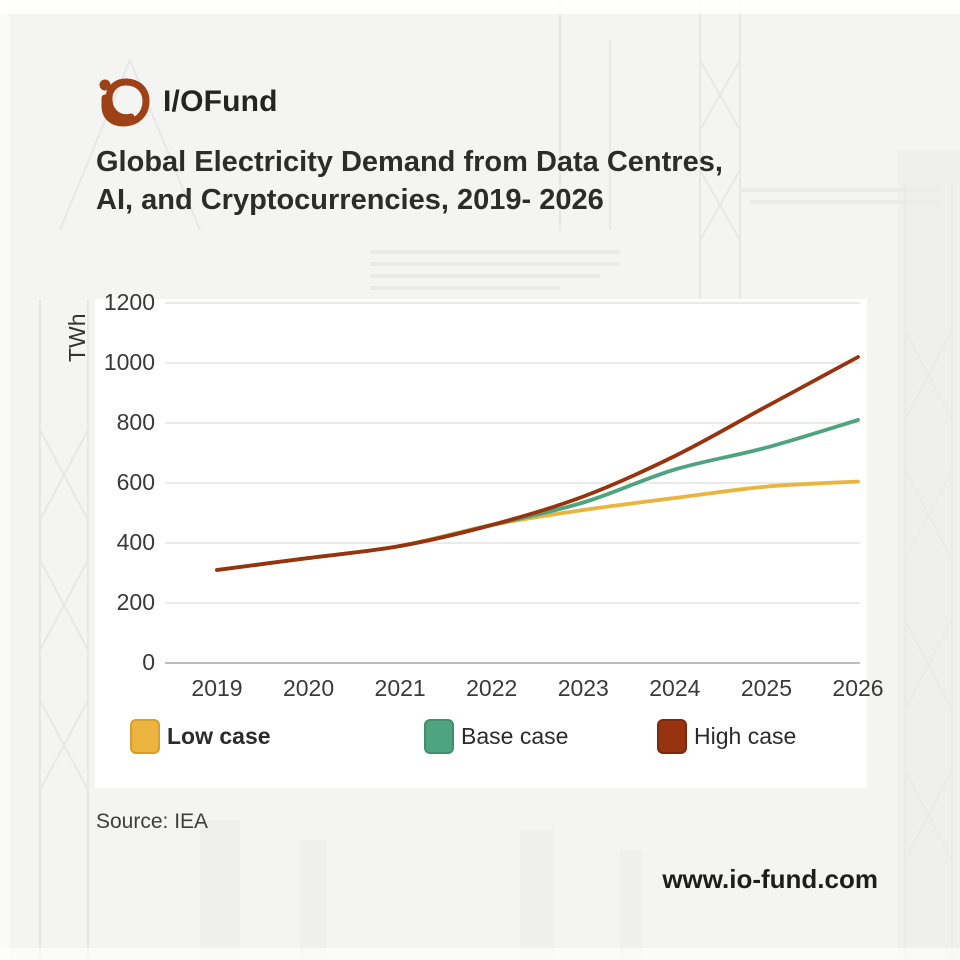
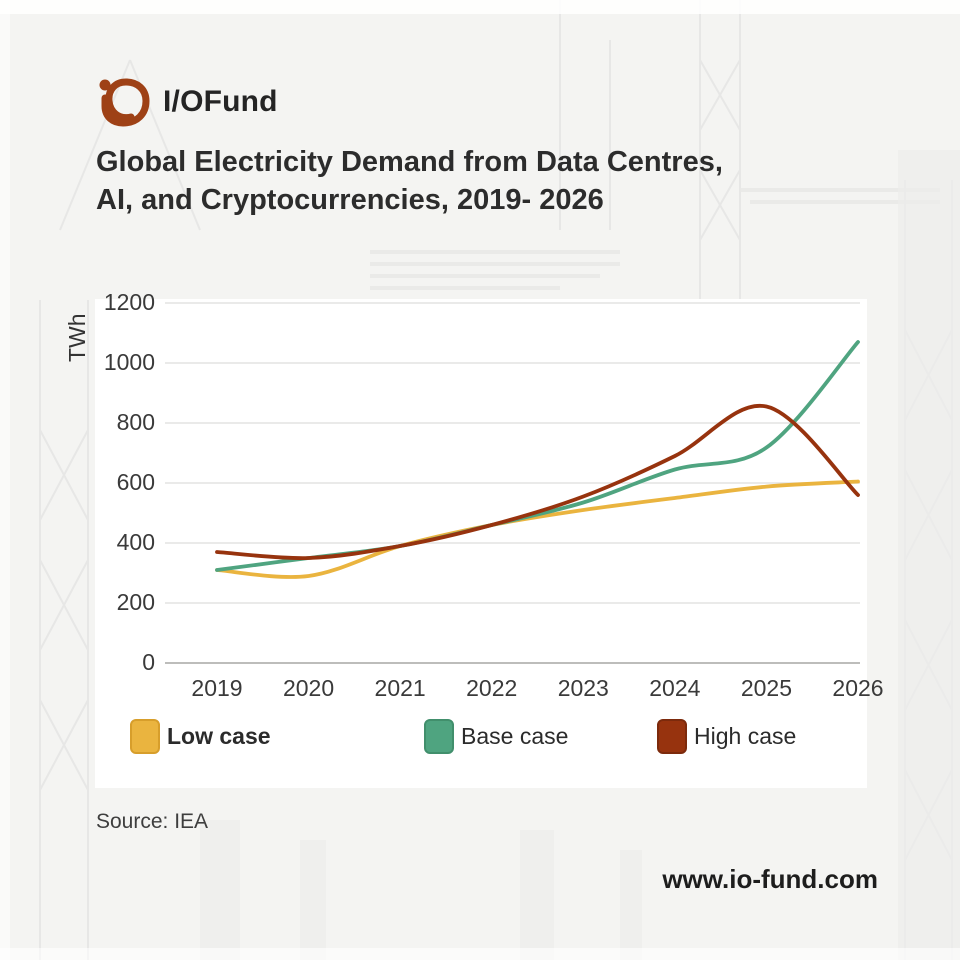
High case/2019: 310 -> 370
Low case/2020: 350 -> 290
Base case/2026: 810 -> 1070
High case/2026: 1020 -> 560
